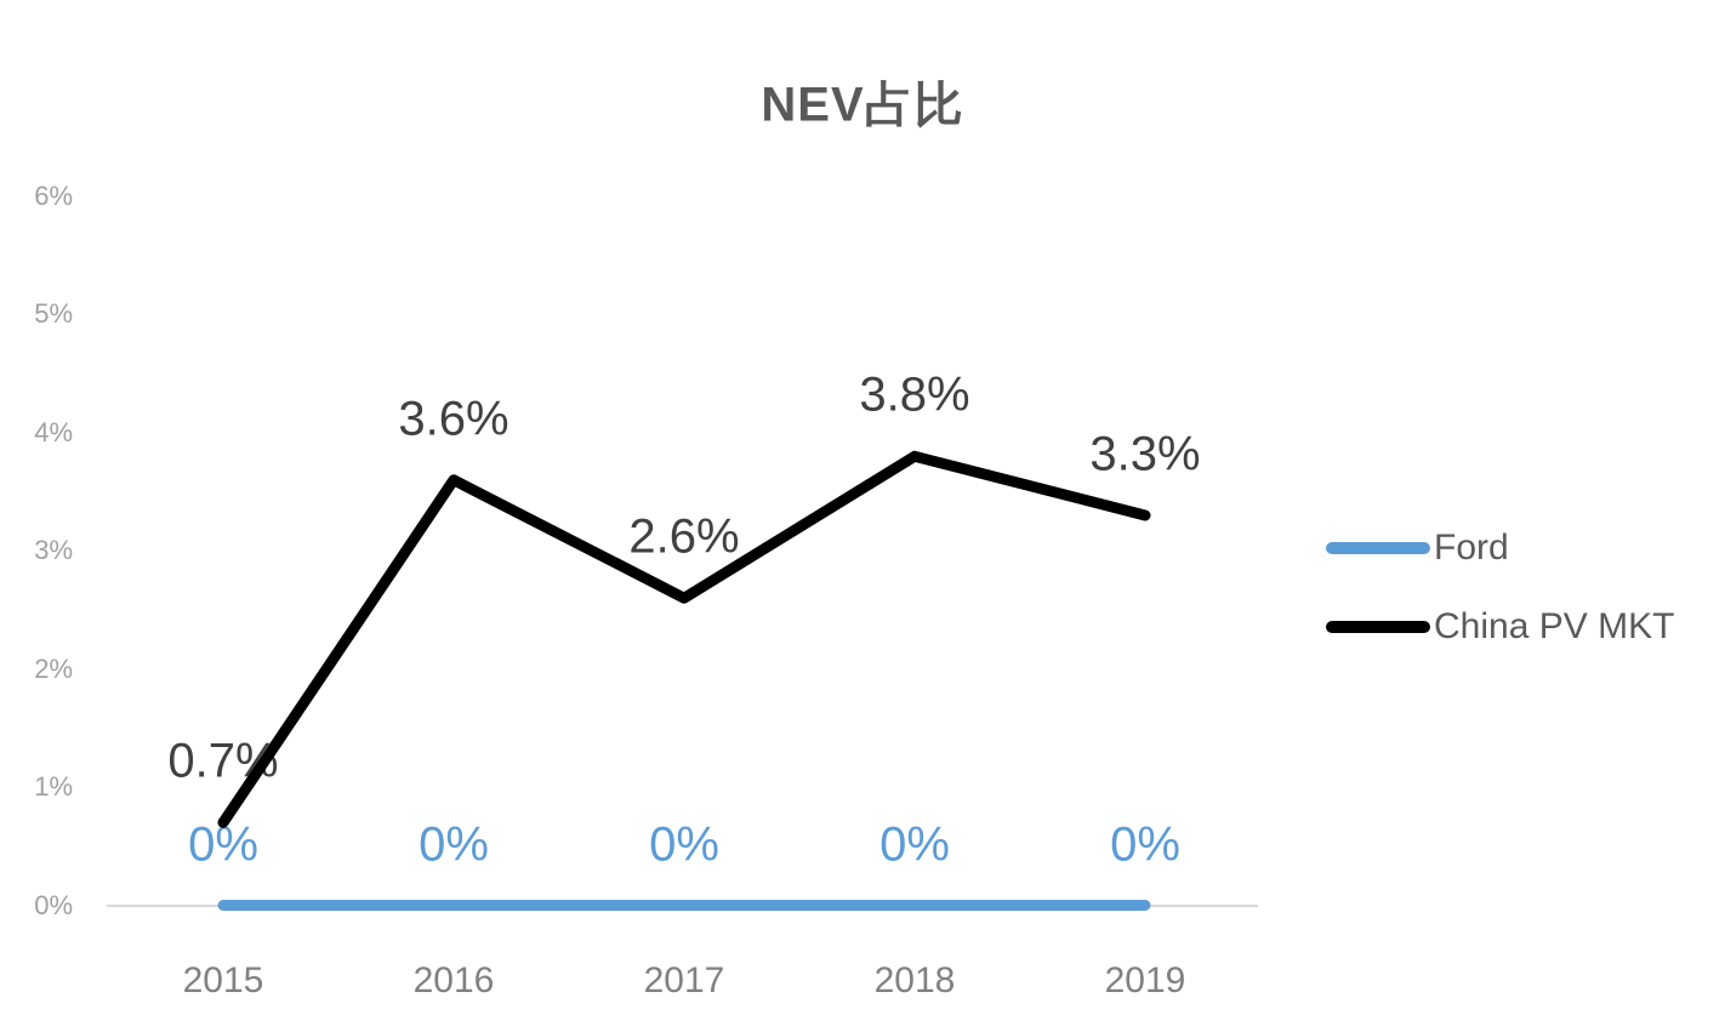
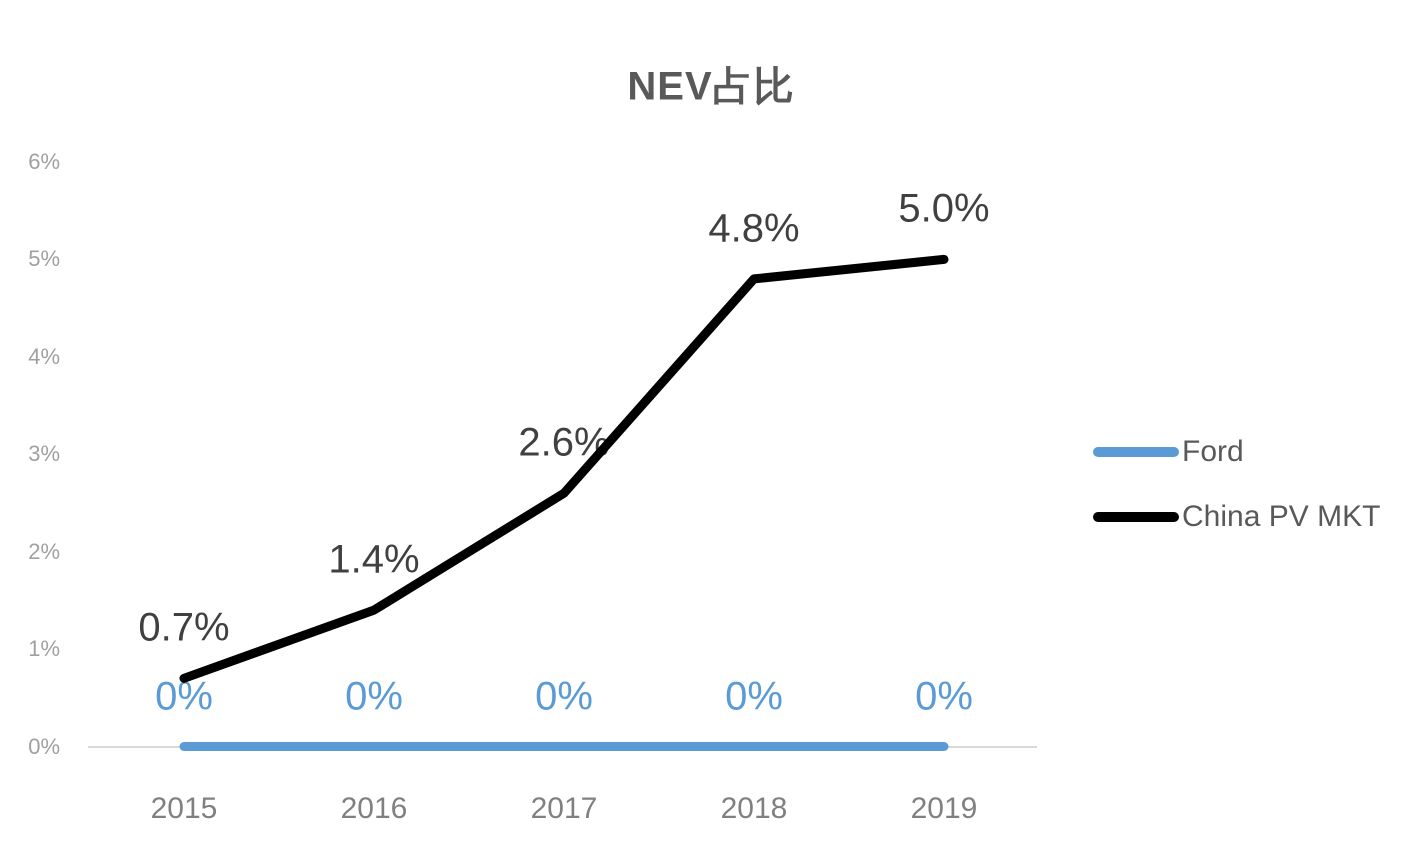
China PV MKT/2016: 3.6% -> 1.4%
China PV MKT/2018: 3.8% -> 4.8%
China PV MKT/2019: 3.3% -> 5.0%
